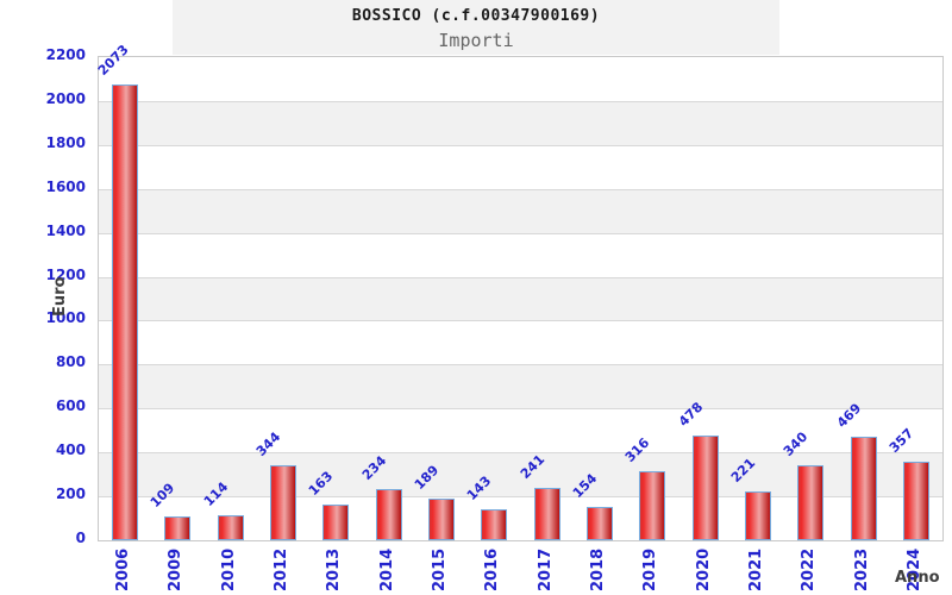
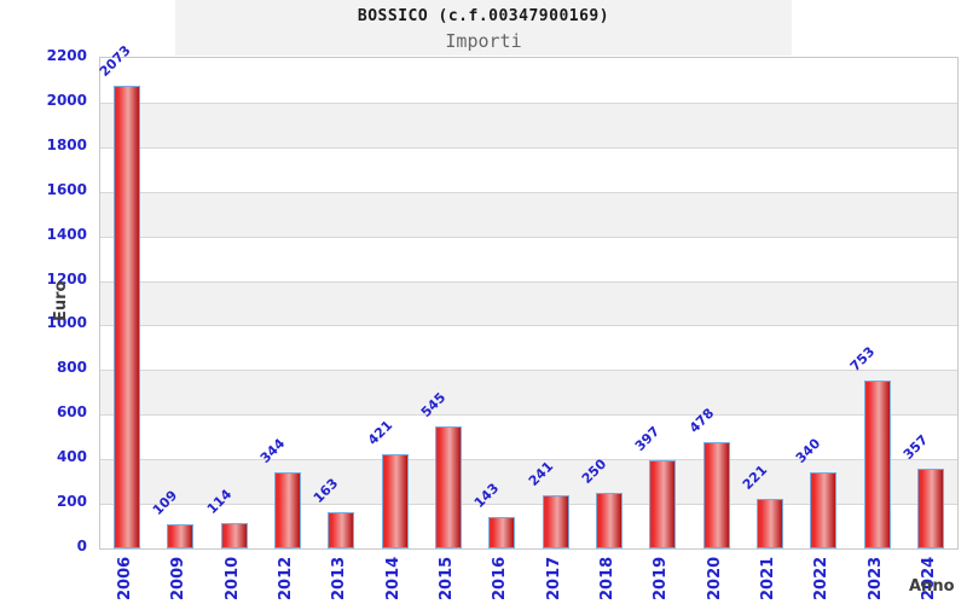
2014: 234 -> 421
2015: 189 -> 545
2018: 154 -> 250
2019: 316 -> 397
2023: 469 -> 753
